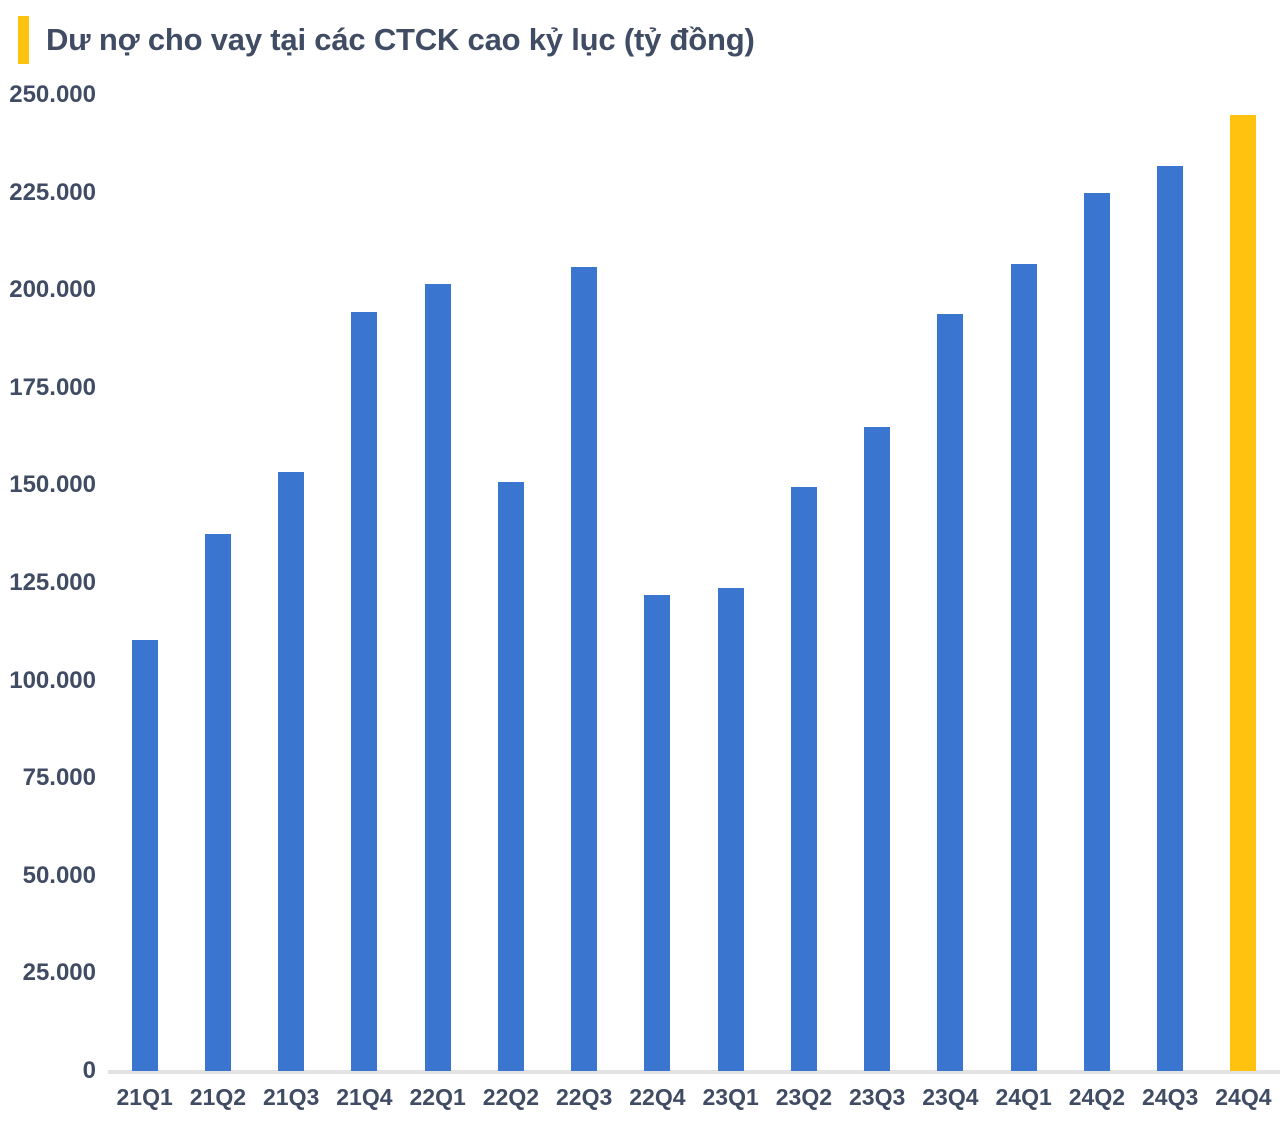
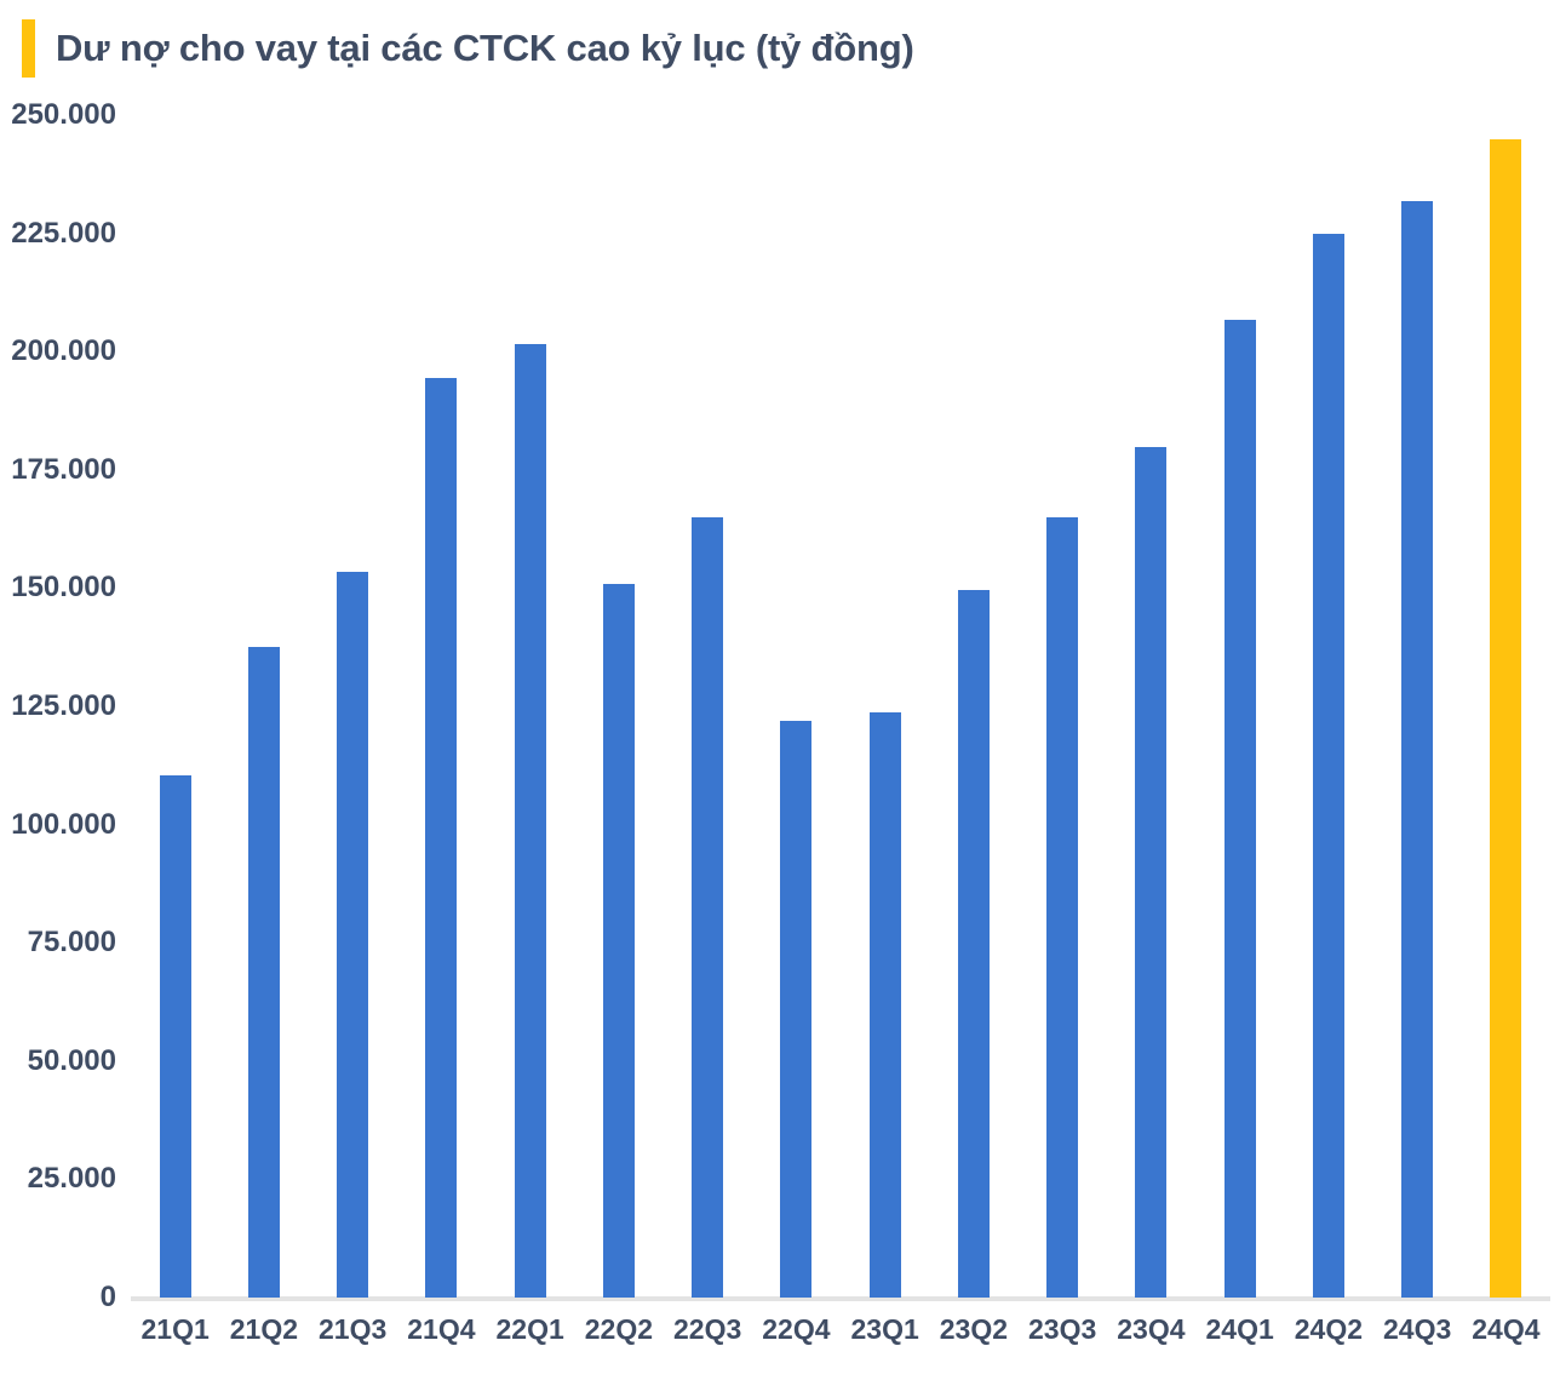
22Q3: 206000 -> 165000
23Q4: 194000 -> 180000
